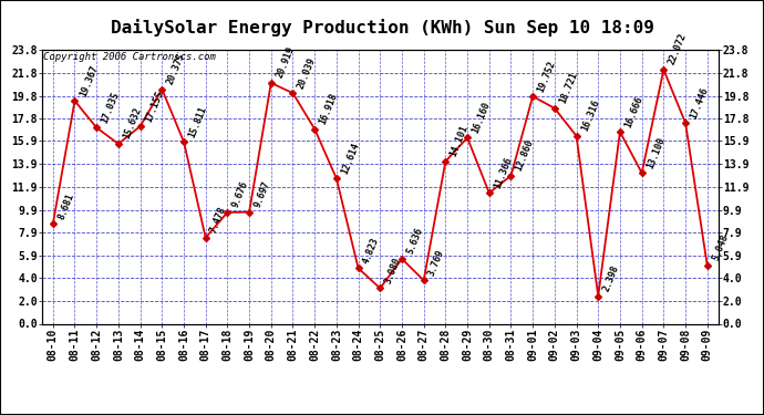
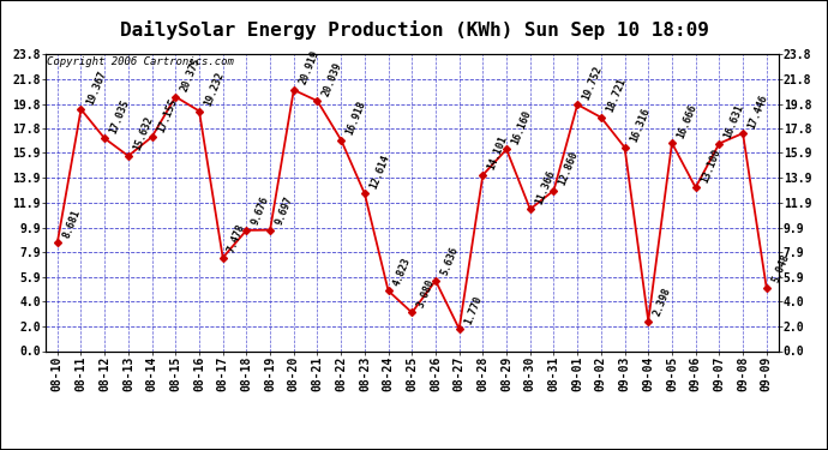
08-16: 15.811 -> 19.232
08-27: 3.769 -> 1.770
09-07: 22.072 -> 16.631
